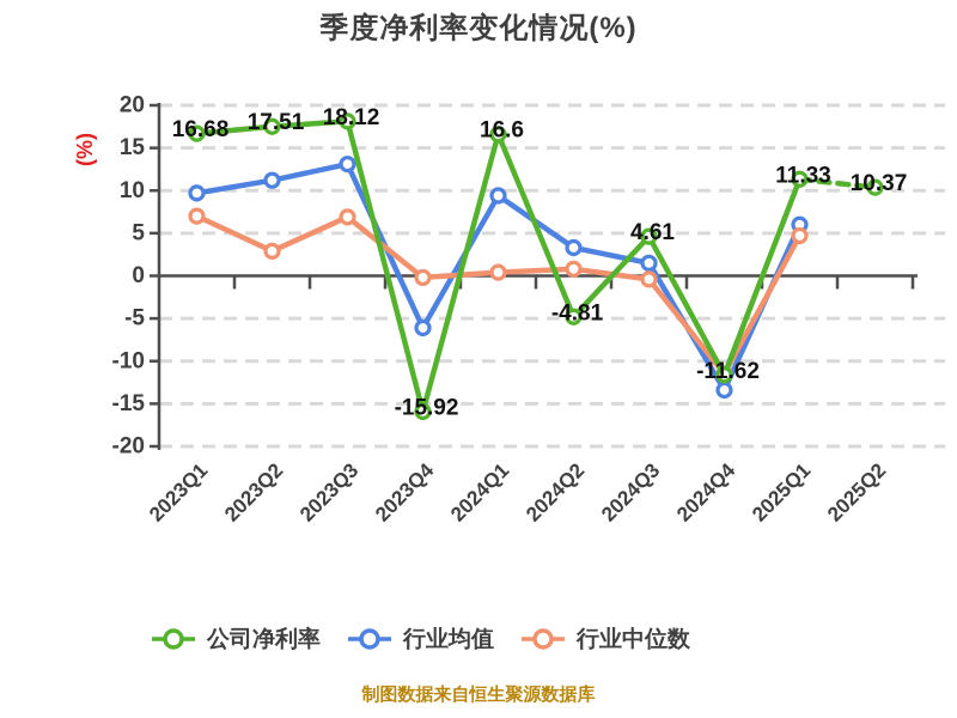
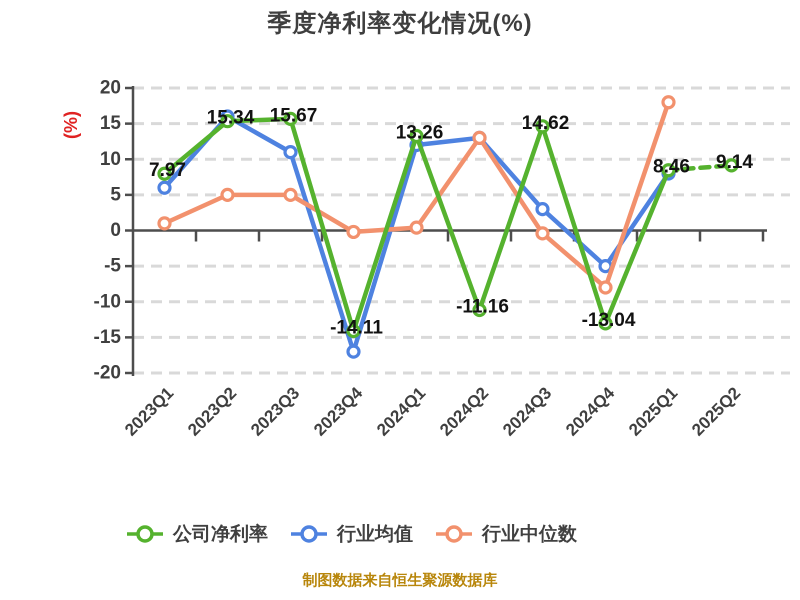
公司净利率/2023Q1: 16.68 -> 7.97
行业均值/2023Q1: 10 -> 6
行业中位数/2023Q1: 7 -> 1
公司净利率/2023Q2: 17.51 -> 15.34
行业均值/2023Q2: 11 -> 16
行业中位数/2023Q2: 3 -> 5
公司净利率/2023Q3: 18.12 -> 15.67
行业均值/2023Q3: 13 -> 11
行业中位数/2023Q3: 7 -> 5
公司净利率/2023Q4: -15.92 -> -14.11
行业均值/2023Q4: -6 -> -17
公司净利率/2024Q1: 16.6 -> 13.26
行业均值/2024Q1: 9 -> 12
公司净利率/2024Q2: -4.81 -> -11.16
行业均值/2024Q2: 3 -> 13
行业中位数/2024Q2: 1 -> 13
公司净利率/2024Q3: 4.61 -> 14.62
行业均值/2024Q3: 2 -> 3
公司净利率/2024Q4: -11.62 -> -13.04
行业均值/2024Q4: -13 -> -5
行业中位数/2024Q4: -12 -> -8
公司净利率/2025Q1: 11.33 -> 8.46
行业均值/2025Q1: 6 -> 8
行业中位数/2025Q1: 5 -> 18
公司净利率/2025Q2: 10.37 -> 9.14
